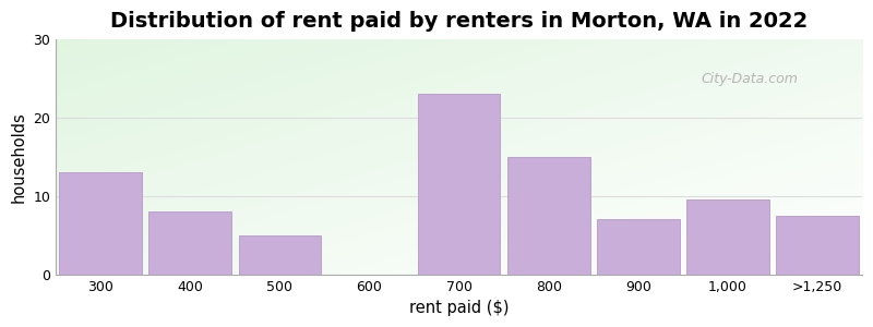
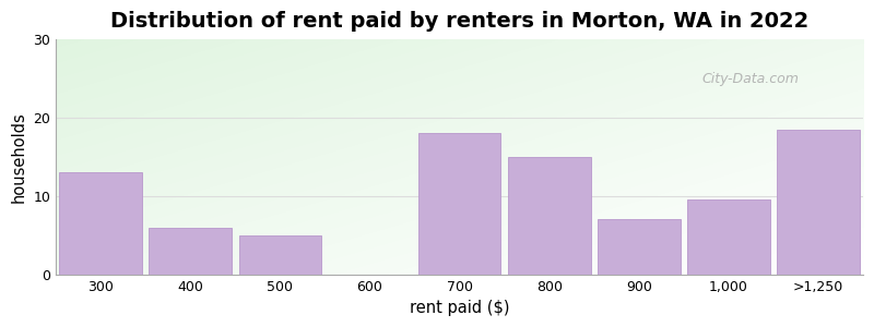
400: 8.0 -> 6.0
700: 23.0 -> 18.0
>1,250: 7.5 -> 18.4
